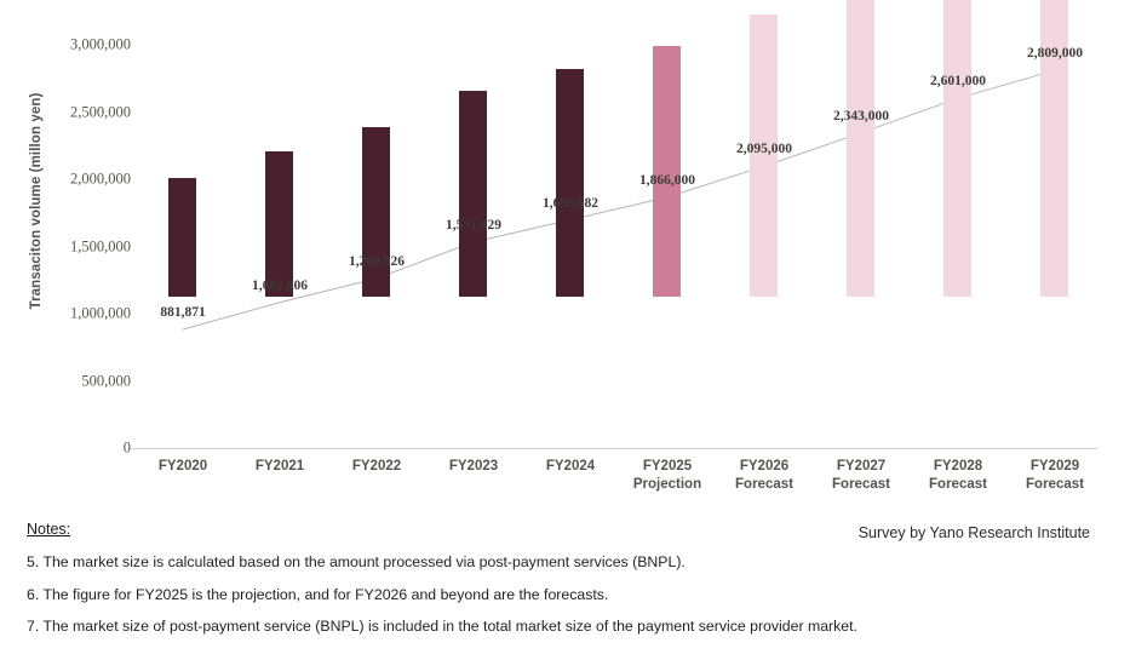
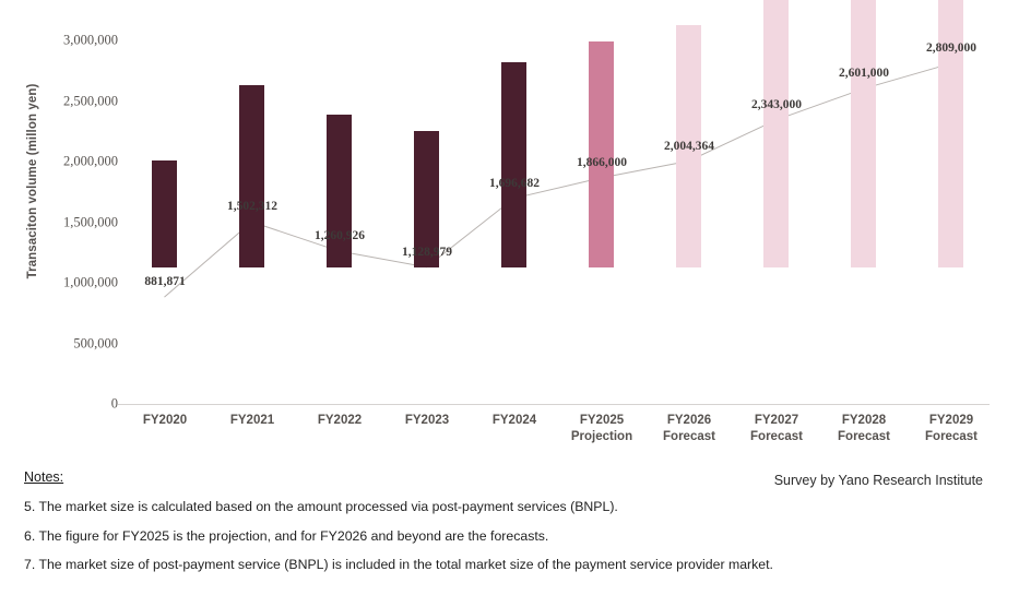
FY2021: 1,082,006 -> 1,502,312
FY2023: 1,531,829 -> 1,128,979
FY2026: 2,095,000 -> 2,004,364
